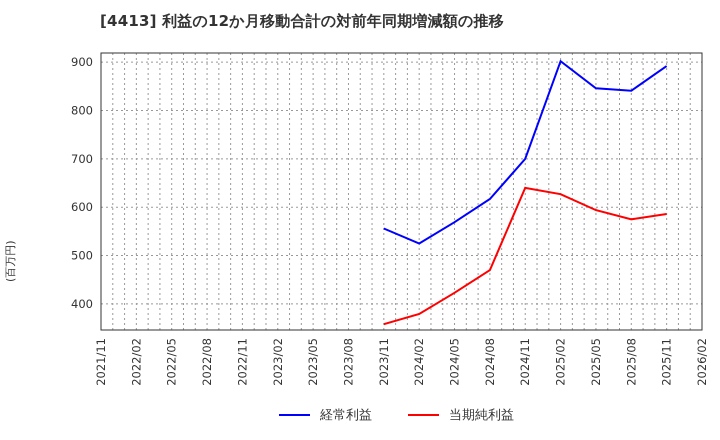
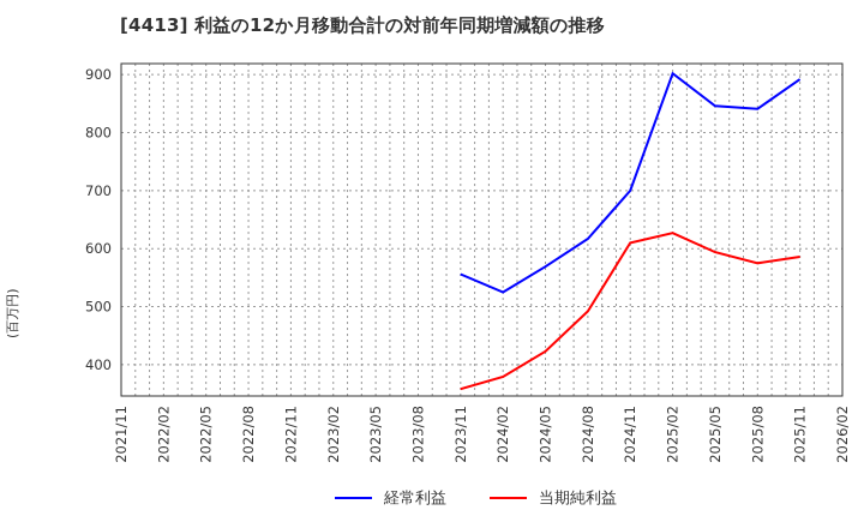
当期純利益/2024/08: 470 -> 490
当期純利益/2024/11: 640 -> 610
